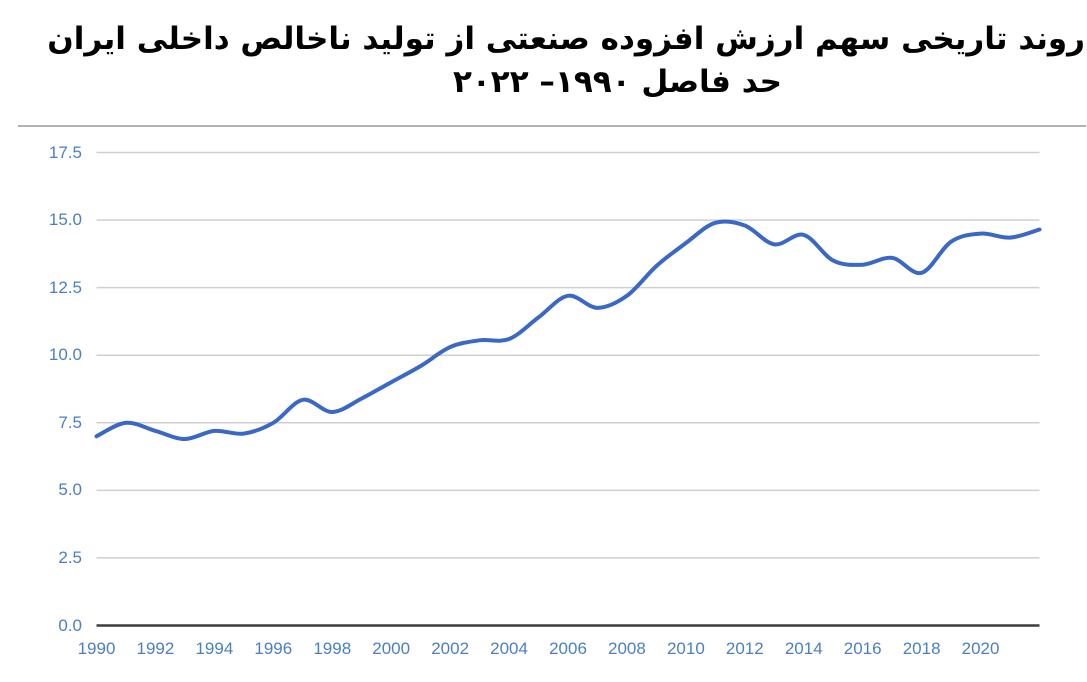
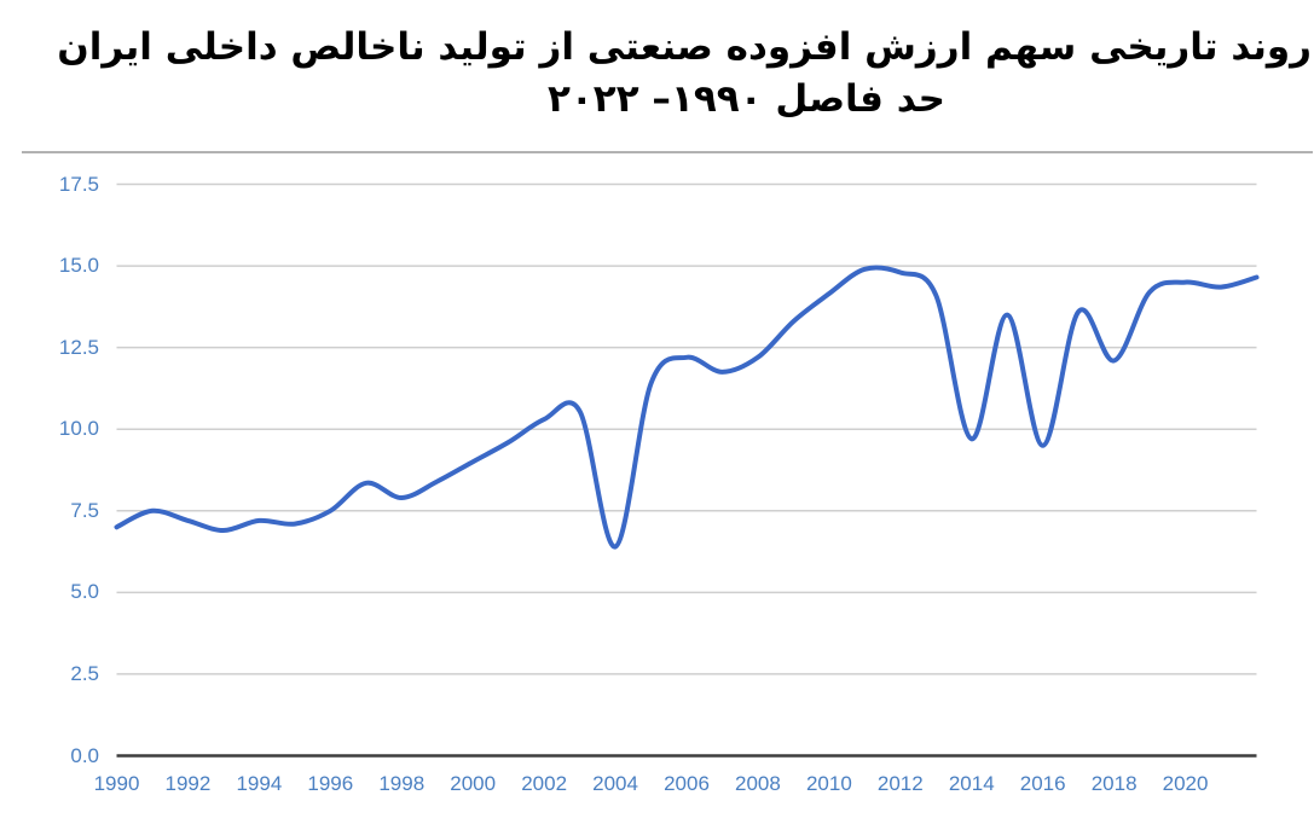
2004: 10.6 -> 6.4
2014: 14.4 -> 9.7
2016: 13.3 -> 9.5
2018: 13.1 -> 12.1
